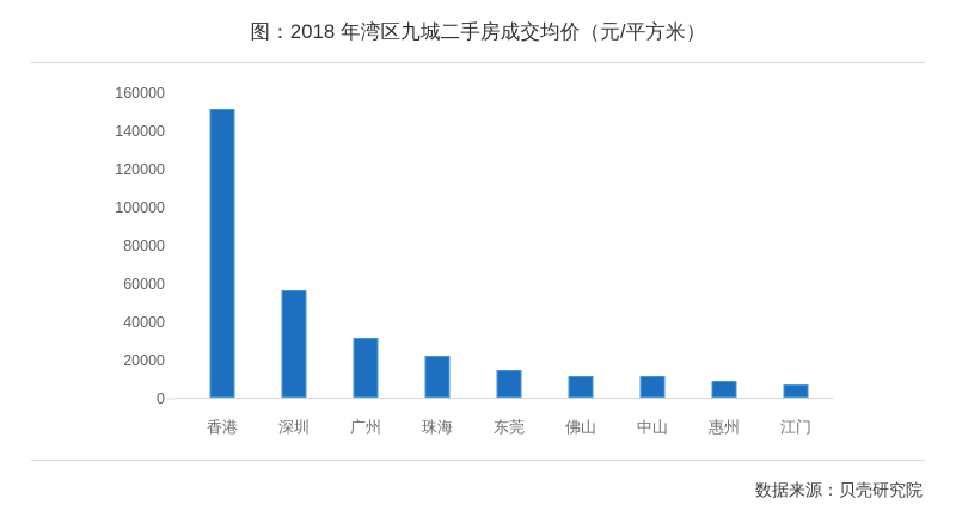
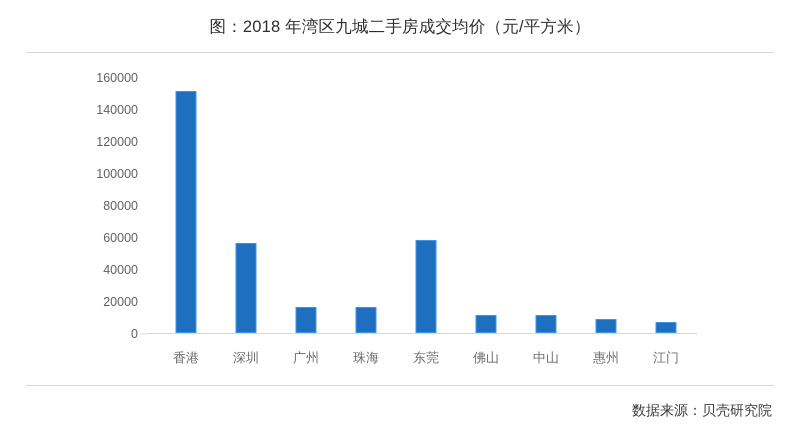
广州: 32000 -> 16000
珠海: 22000 -> 16000
东莞: 14000 -> 58000
